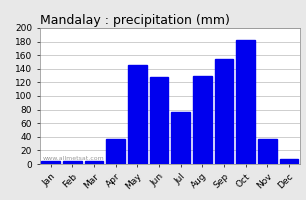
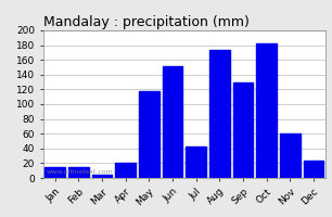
Jan: 5 -> 14
Feb: 5 -> 14
Apr: 37 -> 20
May: 145 -> 118
Jun: 128 -> 152
Jul: 77 -> 42
Aug: 130 -> 174
Sep: 155 -> 130
Nov: 37 -> 60
Dec: 8 -> 24
